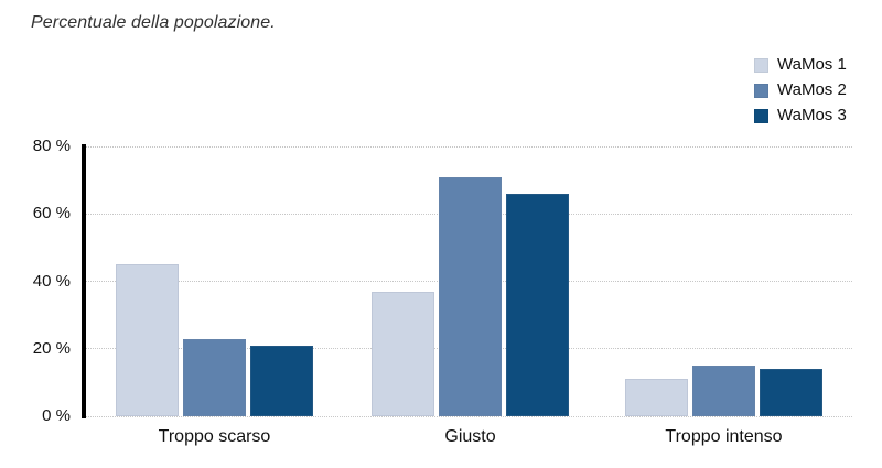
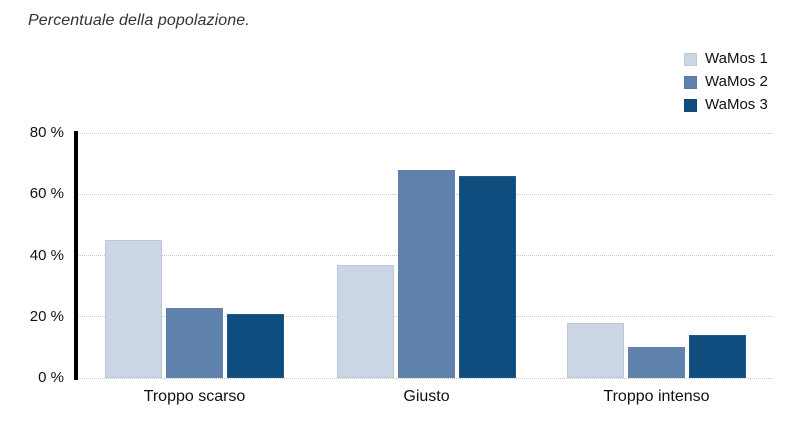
WaMos 2/Giusto: 71% -> 68%
WaMos 1/Troppo intenso: 11% -> 18%
WaMos 2/Troppo intenso: 15% -> 10%
